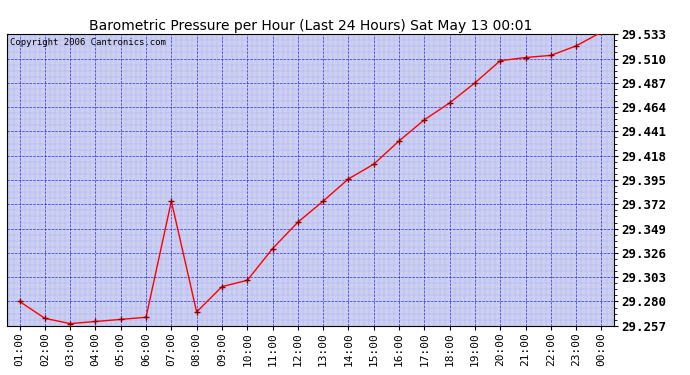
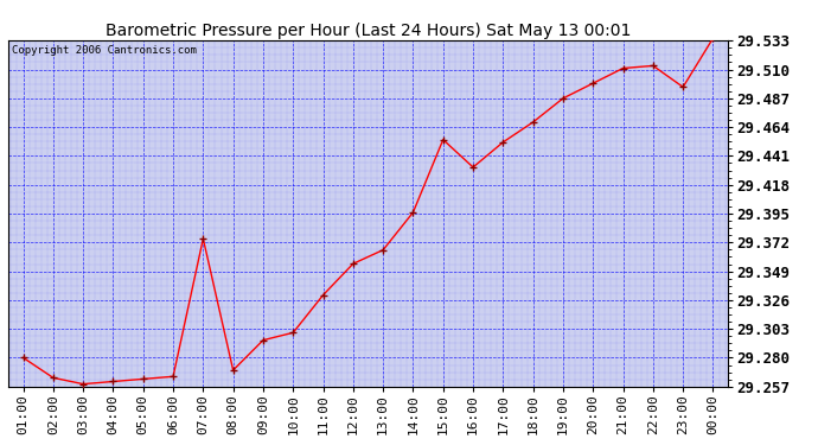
13:00: 29.375 -> 29.366
15:00: 29.410 -> 29.454
20:00: 29.508 -> 29.499
23:00: 29.522 -> 29.496
